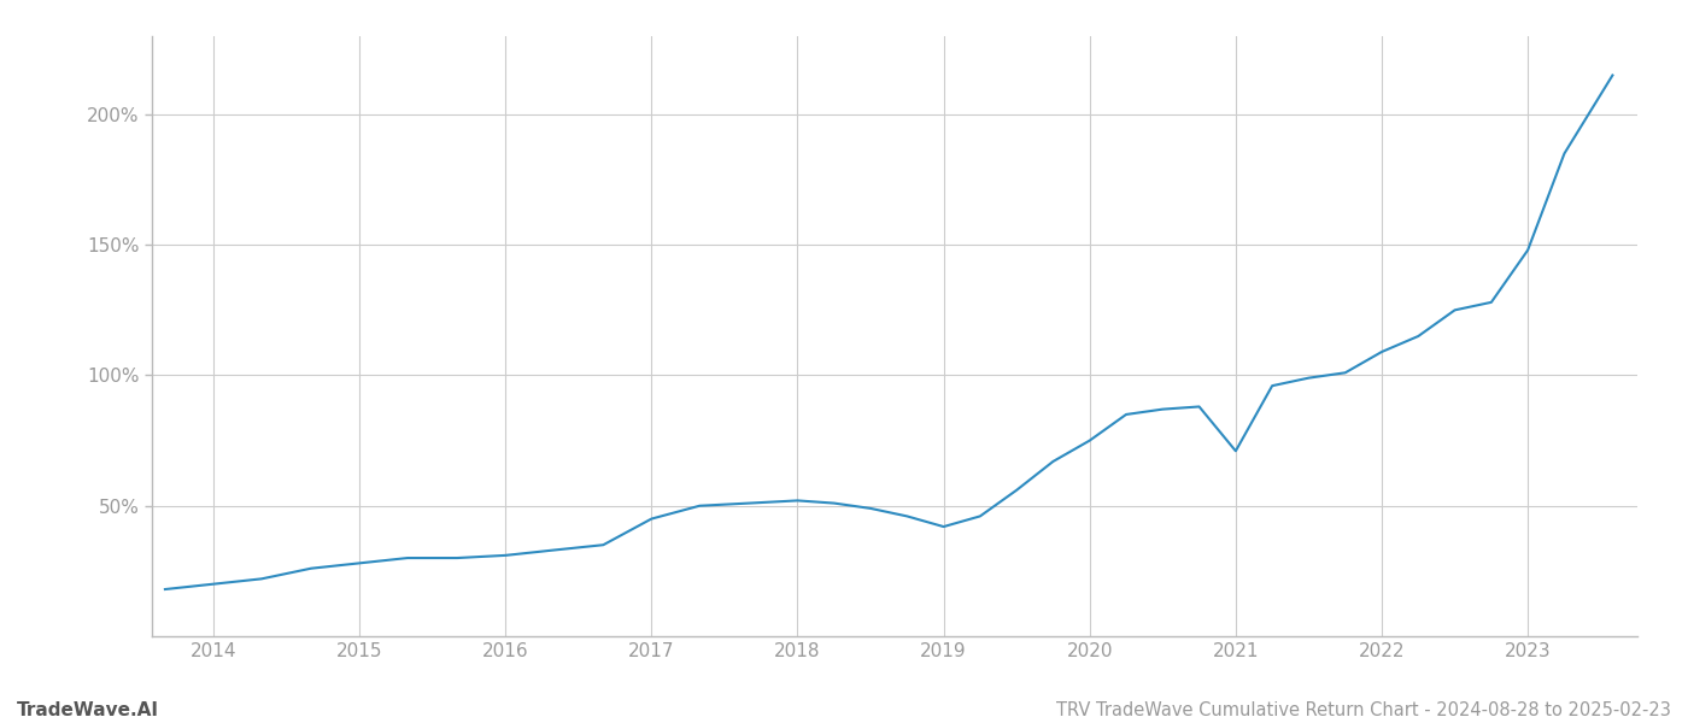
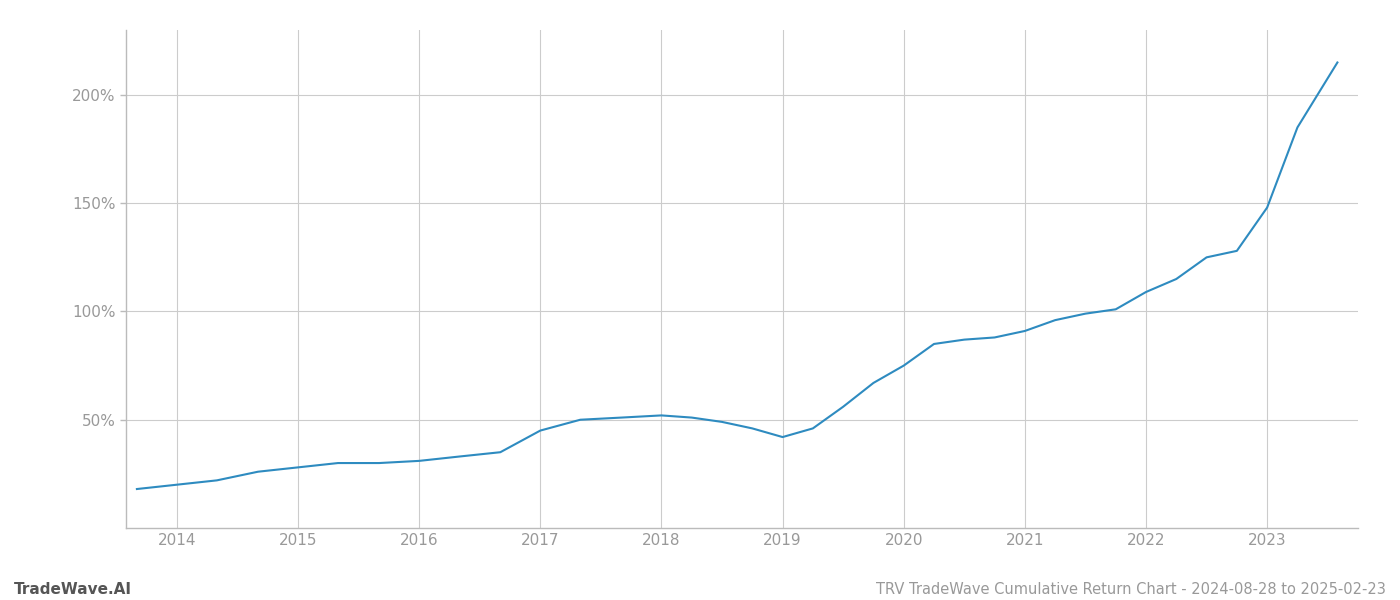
2021: 71% -> 91%
